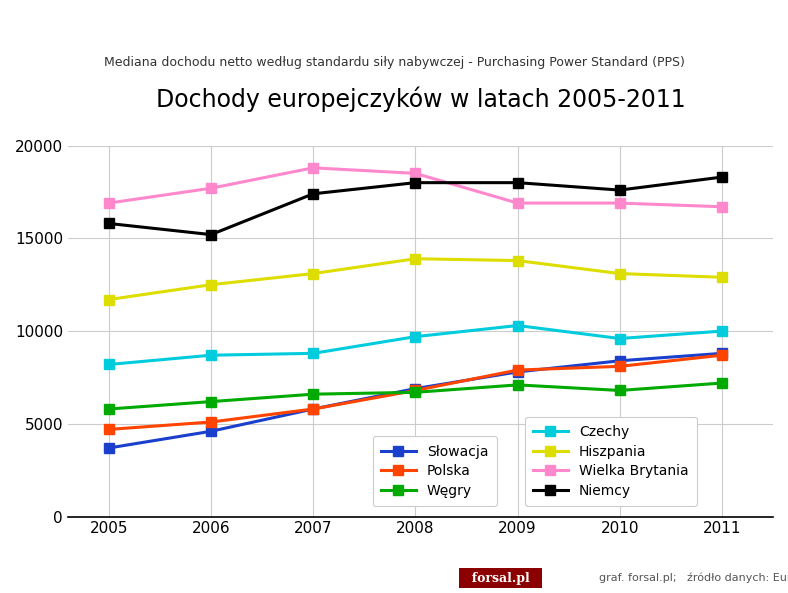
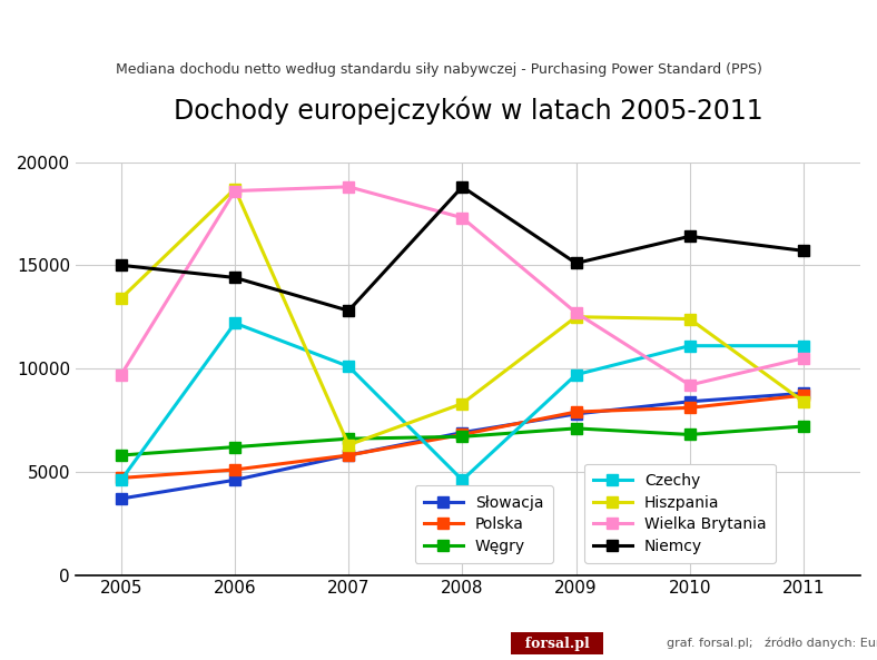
Czechy/2005: 8200 -> 4600
Hiszpania/2005: 11700 -> 13400
Wielka Brytania/2005: 16900 -> 9700
Niemcy/2005: 15800 -> 15000
Czechy/2006: 8700 -> 12200
Hiszpania/2006: 12500 -> 18700
Wielka Brytania/2006: 17700 -> 18600
Niemcy/2006: 15200 -> 14400
Czechy/2007: 8800 -> 10100
Hiszpania/2007: 13100 -> 6300
Niemcy/2007: 17400 -> 12800
Czechy/2008: 9700 -> 4600
Hiszpania/2008: 13900 -> 8300
Wielka Brytania/2008: 18500 -> 17300
Niemcy/2008: 18000 -> 18800
Czechy/2009: 10300 -> 9700
Hiszpania/2009: 13800 -> 12500
Wielka Brytania/2009: 16900 -> 12700
Niemcy/2009: 18000 -> 15100
Czechy/2010: 9600 -> 11100
Hiszpania/2010: 13100 -> 12400
Wielka Brytania/2010: 16900 -> 9200
Niemcy/2010: 17600 -> 16400
Czechy/2011: 10000 -> 11100
Hiszpania/2011: 12900 -> 8400
Wielka Brytania/2011: 16700 -> 10500
Niemcy/2011: 18300 -> 15700
